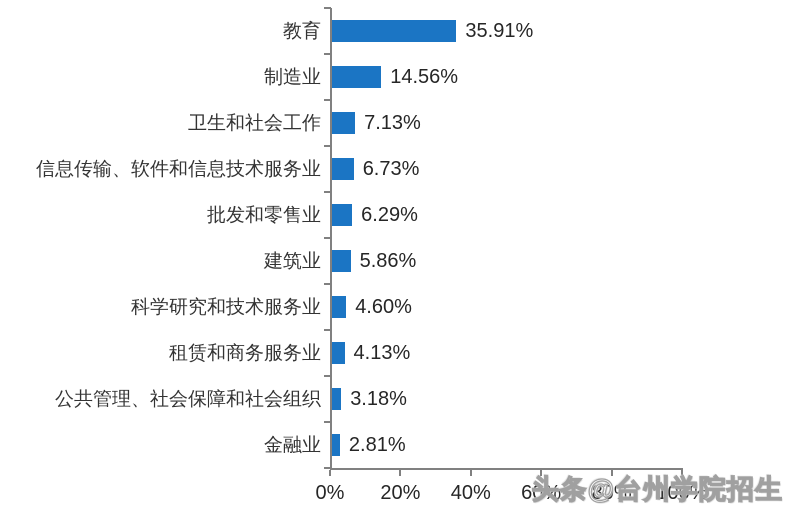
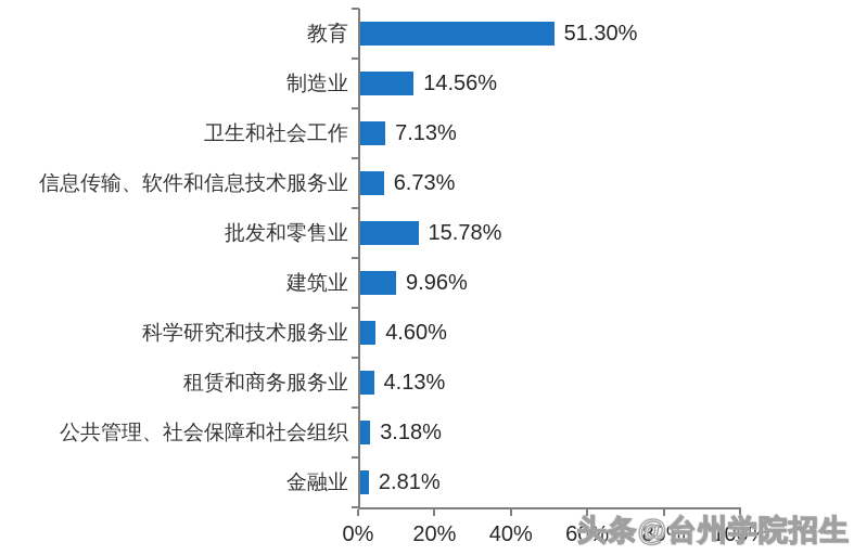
教育: 35.91% -> 51.30%
批发和零售业: 6.29% -> 15.78%
建筑业: 5.86% -> 9.96%
